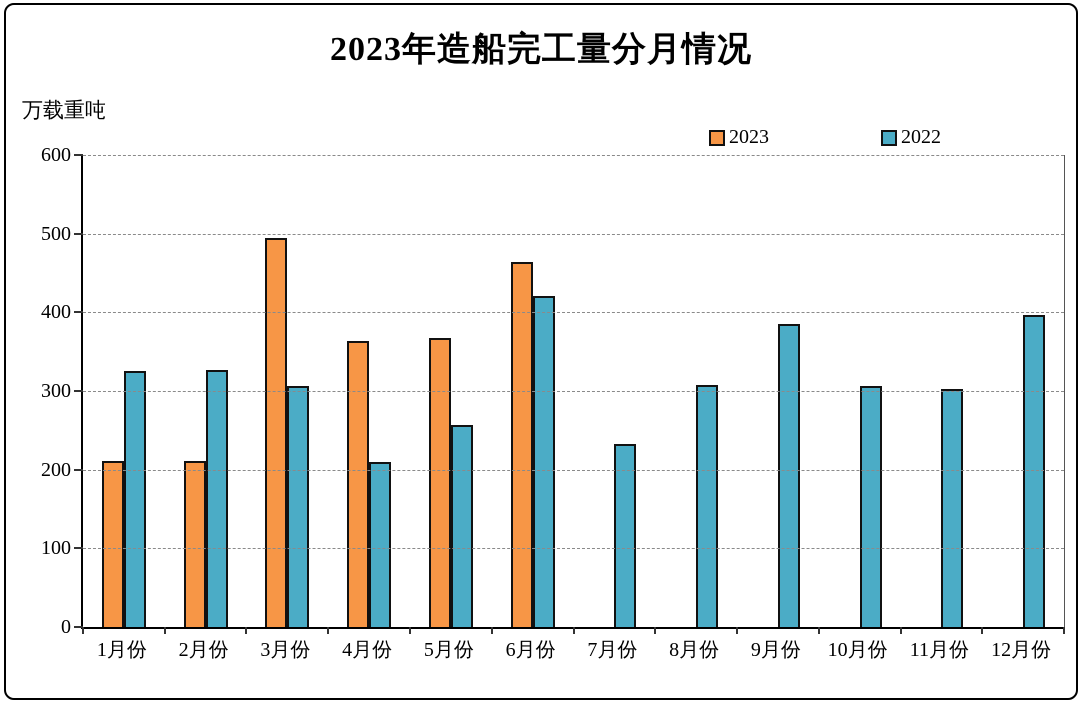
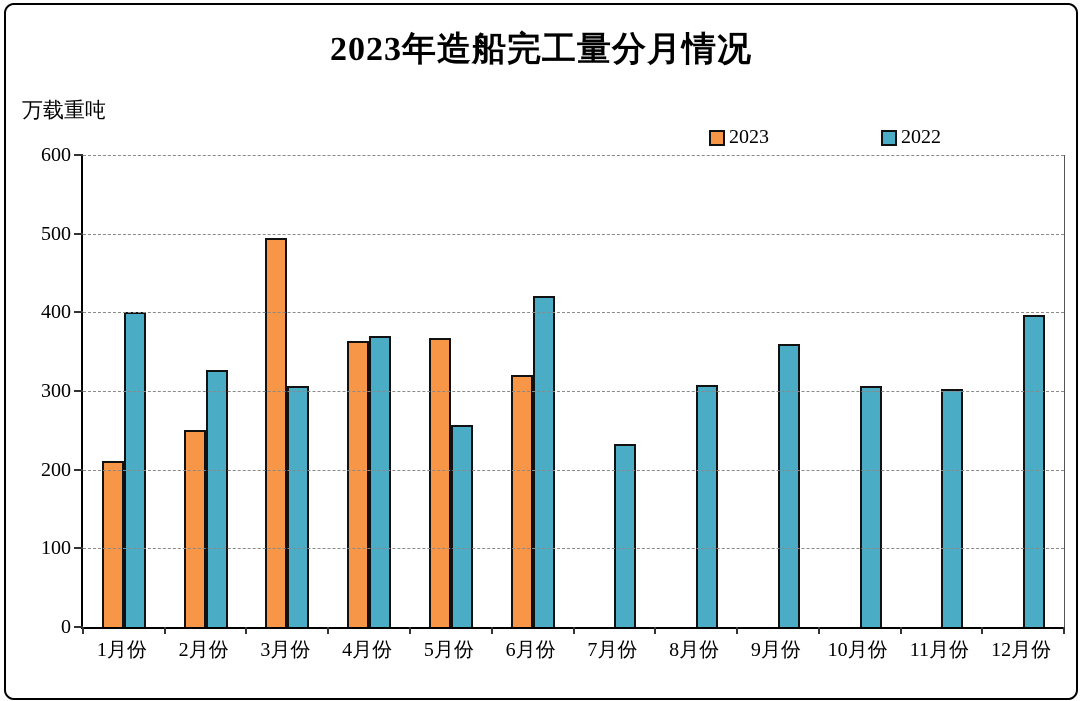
2022/1月份: 320 -> 400
2023/2月份: 210 -> 250
2022/4月份: 210 -> 370
2023/6月份: 460 -> 320
2022/9月份: 380 -> 360
